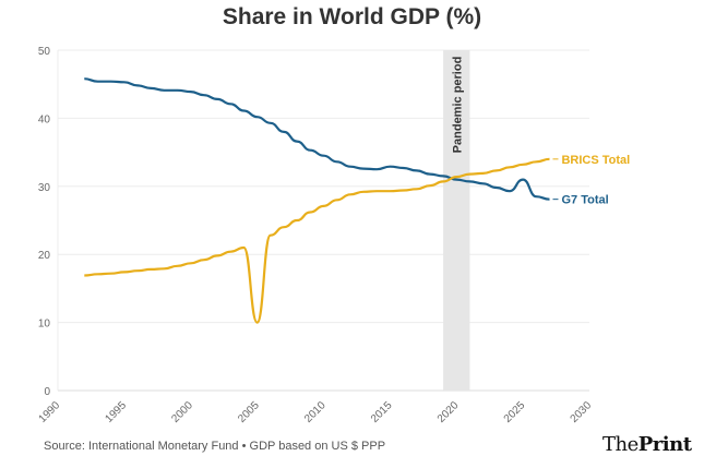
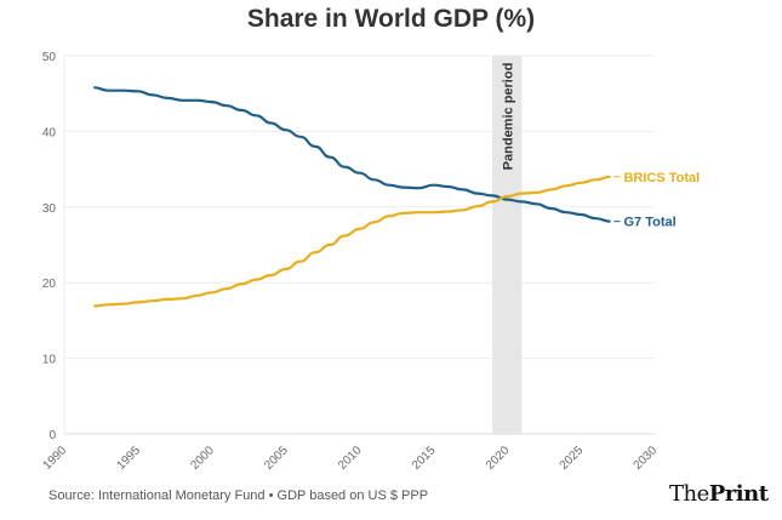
BRICS Total/2005: 10 -> 22
G7 Total/2025: 31 -> 29
